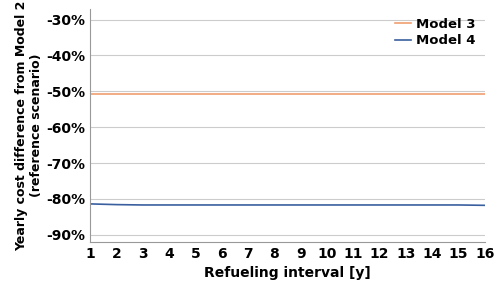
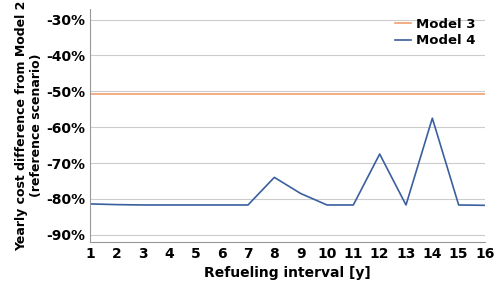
Model 4/8: -81.7% -> -74.0%
Model 4/9: -81.7% -> -78.5%
Model 4/12: -81.7% -> -67.5%
Model 4/14: -81.7% -> -57.5%
